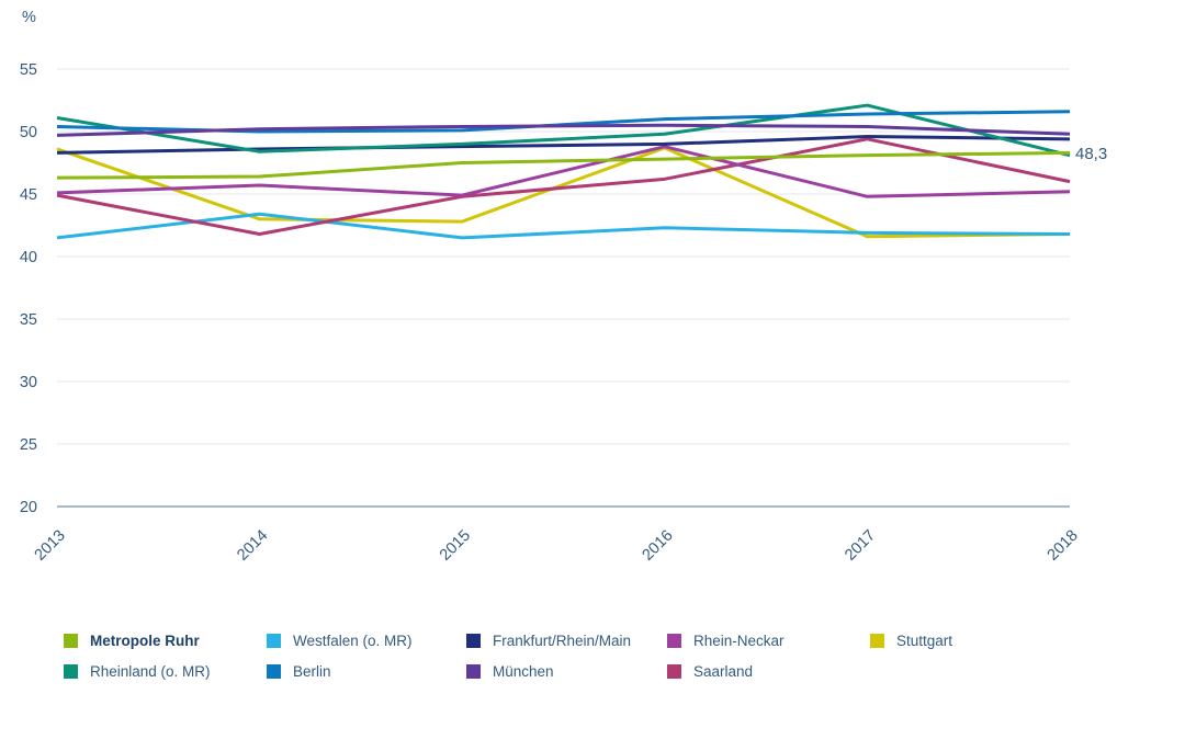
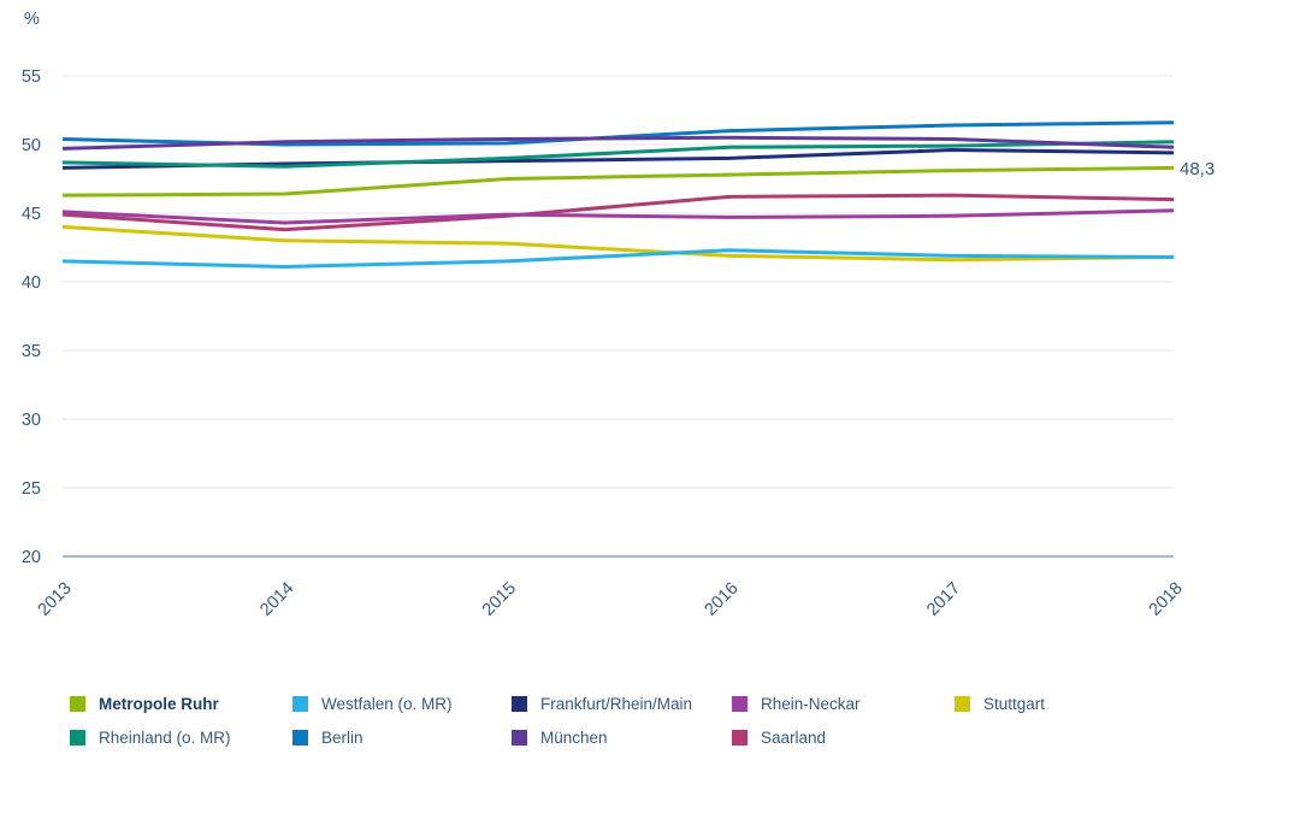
Stuttgart/2013: 48.6 -> 44.0
Rheinland (o. MR)/2013: 51.1 -> 48.7
Westfalen (o. MR)/2014: 43.4 -> 41.1
Rhein-Neckar/2014: 45.7 -> 44.3
Saarland/2014: 41.8 -> 43.8
Rhein-Neckar/2016: 48.8 -> 44.7
Stuttgart/2016: 48.7 -> 41.9
Rheinland (o. MR)/2017: 52.1 -> 49.9
Saarland/2017: 49.4 -> 46.3
Rheinland (o. MR)/2018: 48.1 -> 50.2
